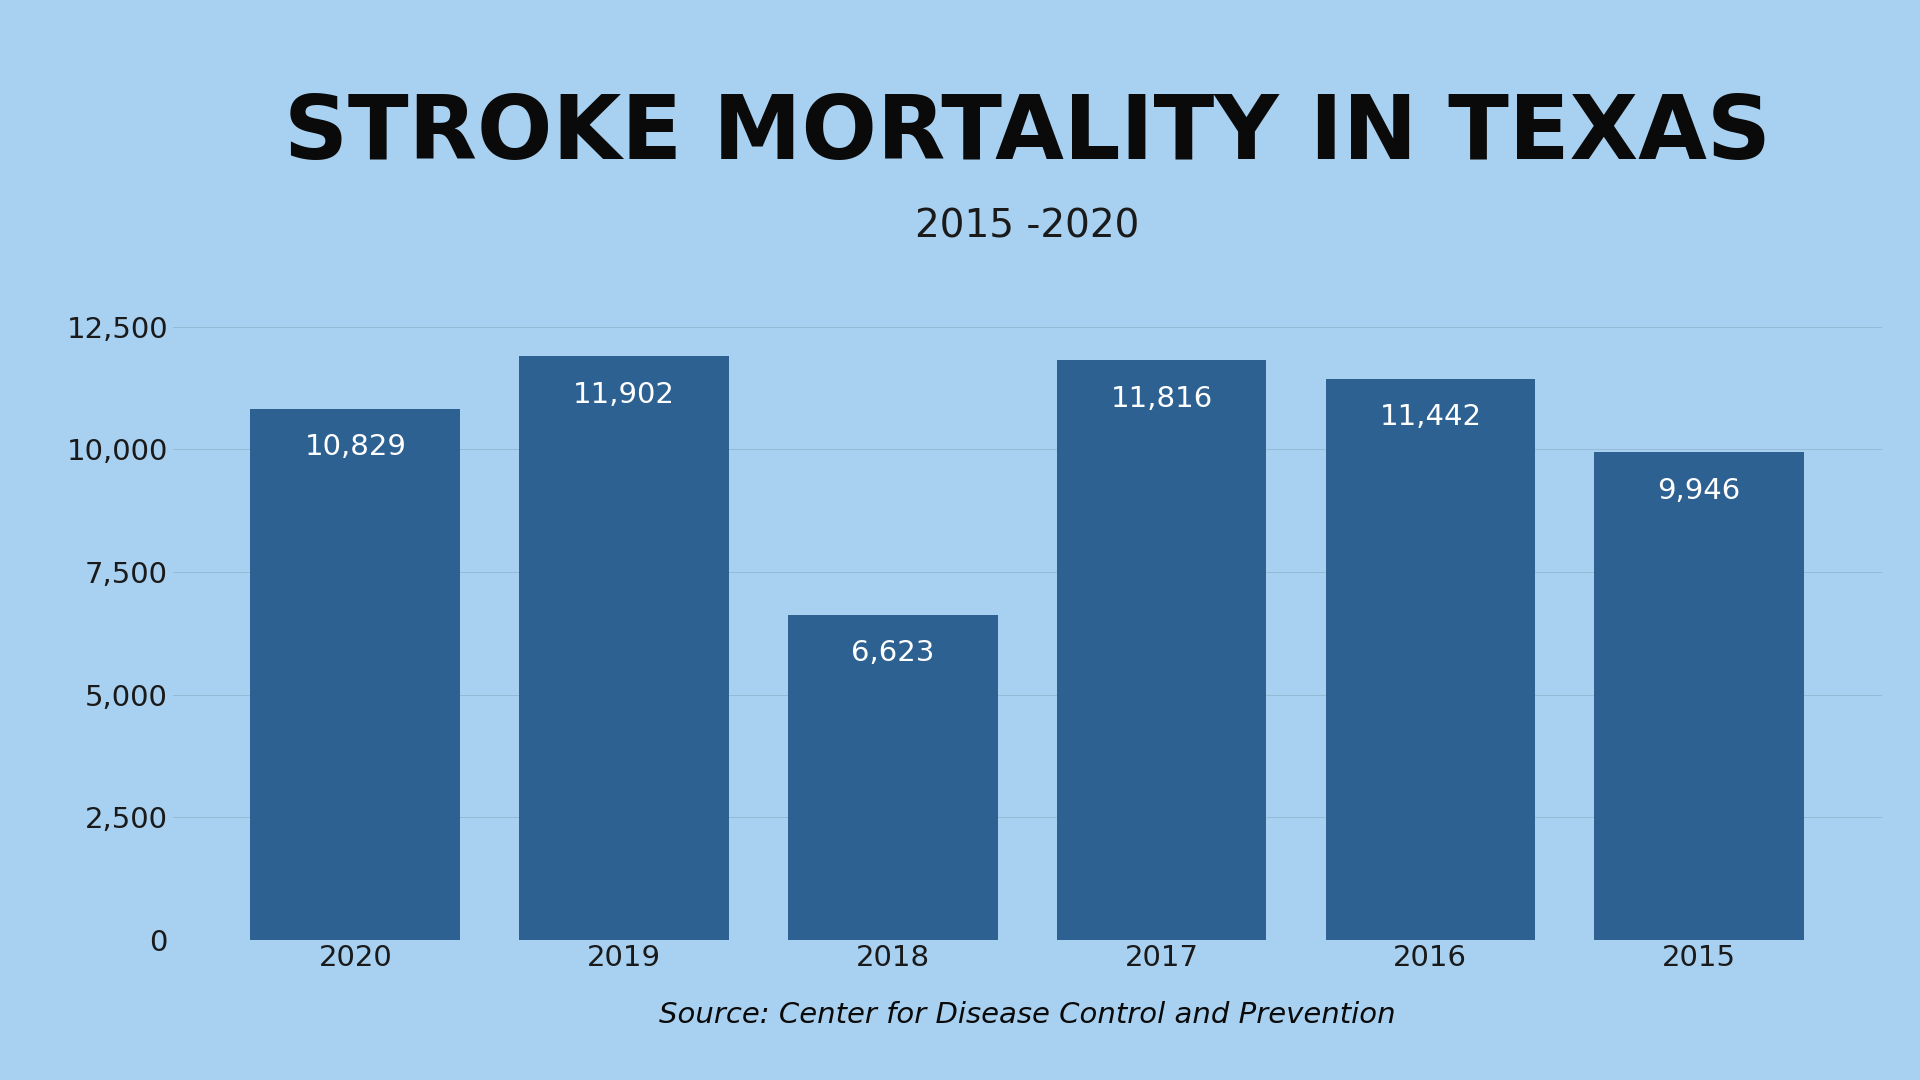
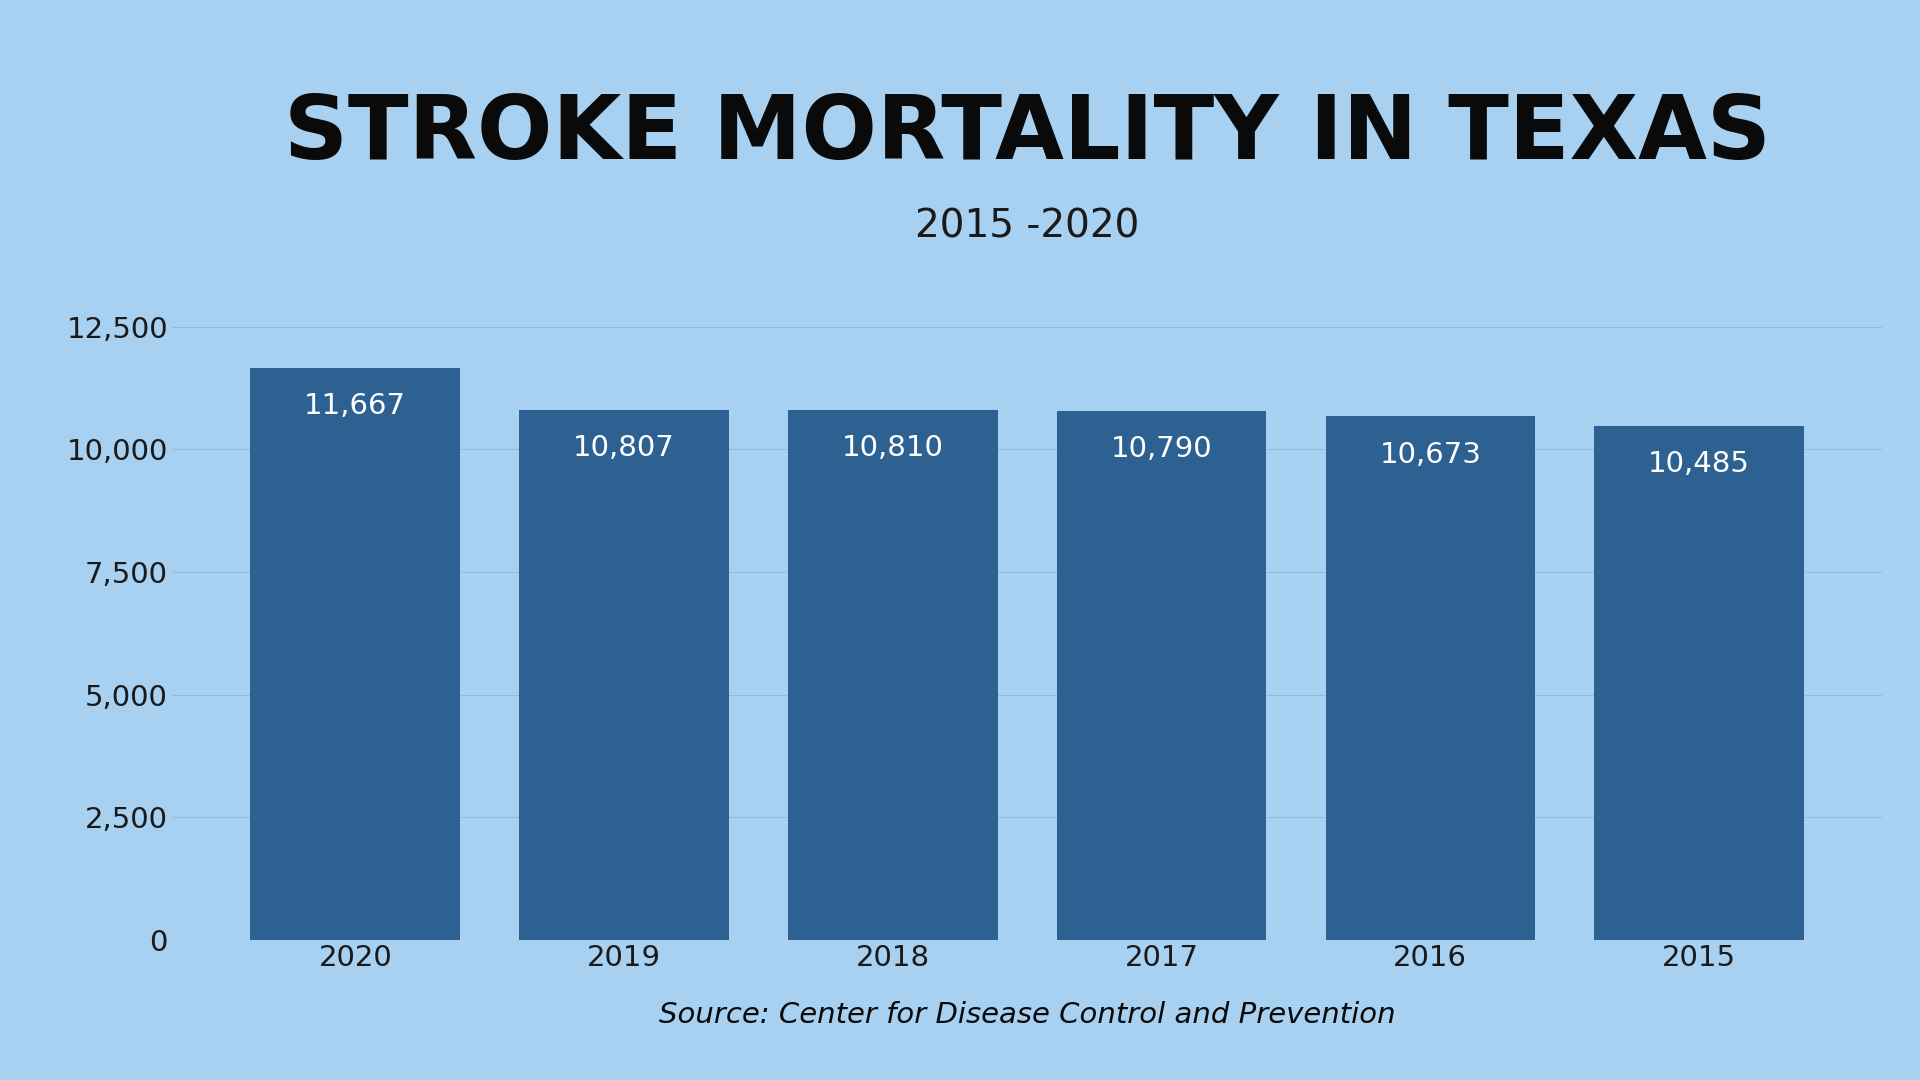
2020: 10,829 -> 11,667
2019: 11,902 -> 10,807
2018: 6,623 -> 10,810
2017: 11,816 -> 10,790
2016: 11,442 -> 10,673
2015: 9,946 -> 10,485
